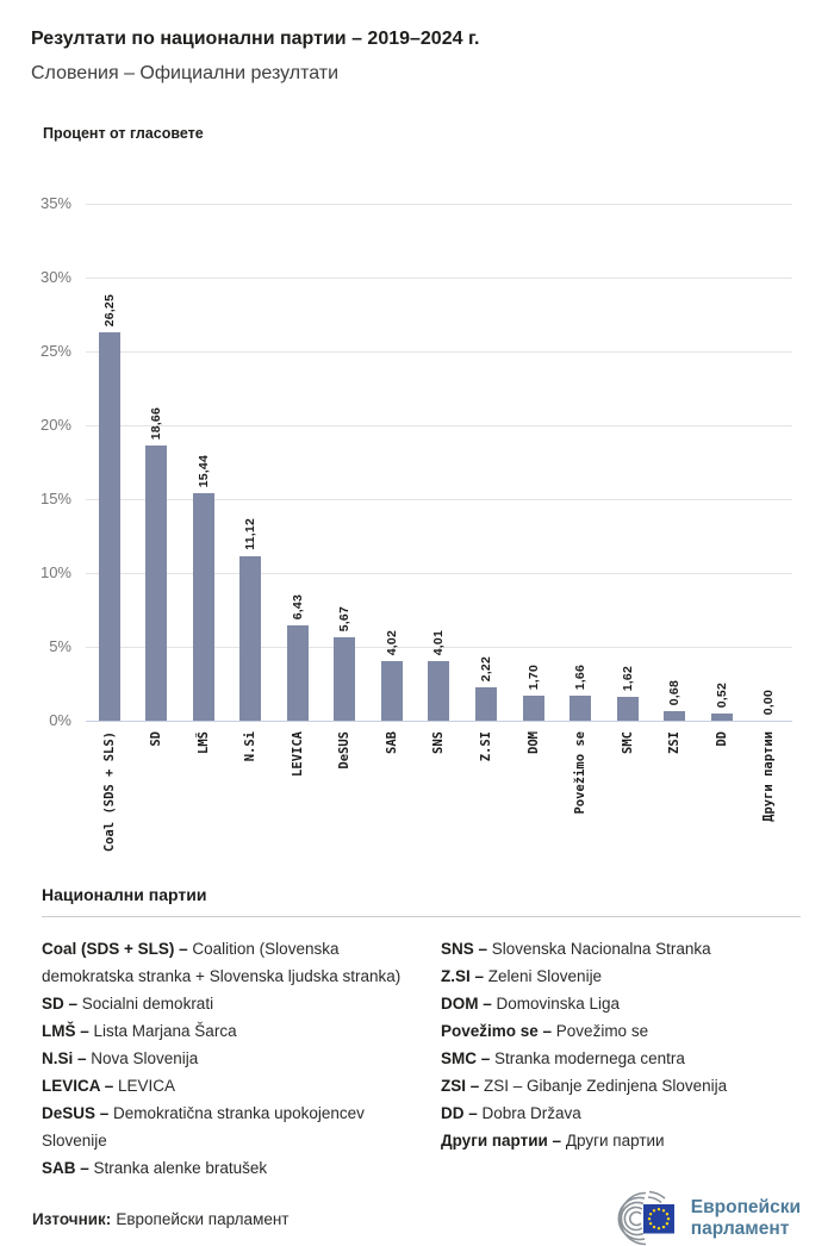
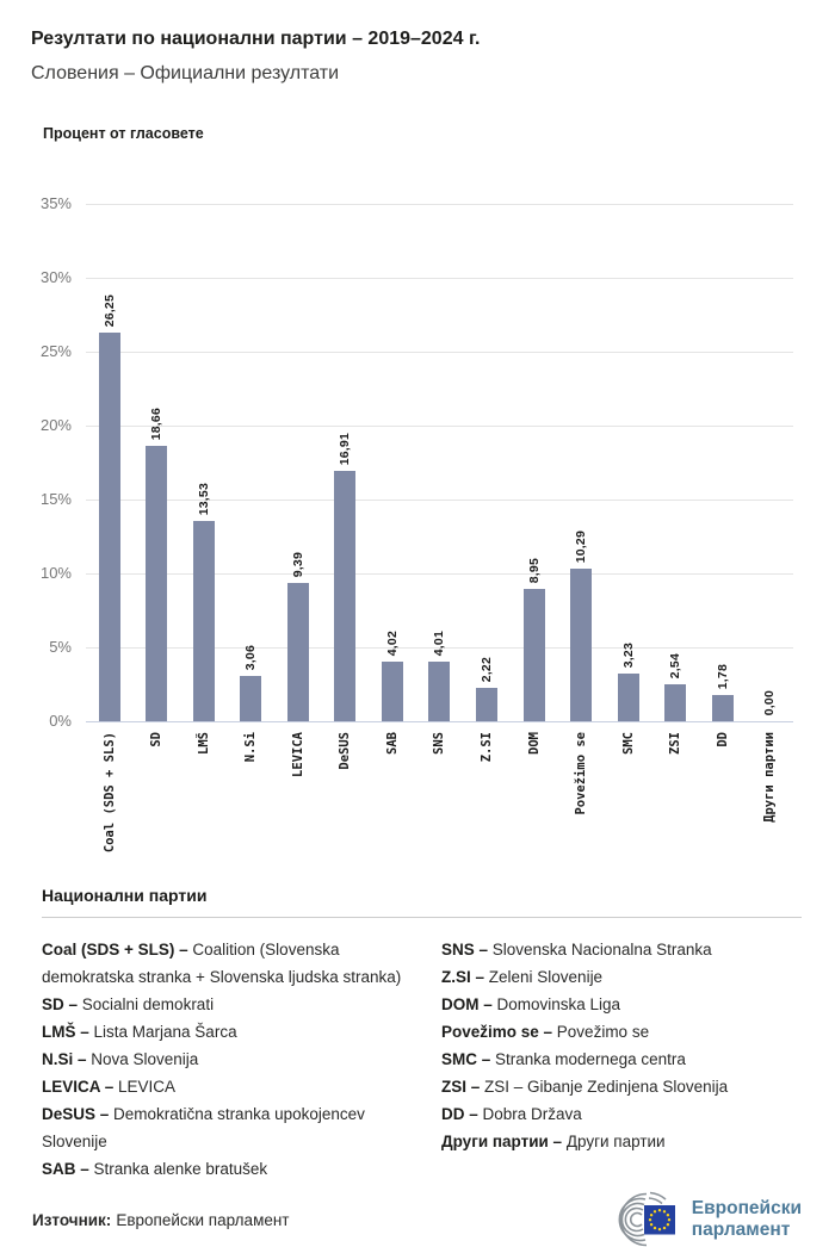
LMŠ: 15,44 -> 13,53
N.Si: 11,12 -> 3,06
LEVICA: 6,43 -> 9,39
DeSUS: 5,67 -> 16,91
DOM: 1,70 -> 8,95
Povežimo se: 1,66 -> 10,29
SMC: 1,62 -> 3,23
ZSI: 0,68 -> 2,54
DD: 0,52 -> 1,78
